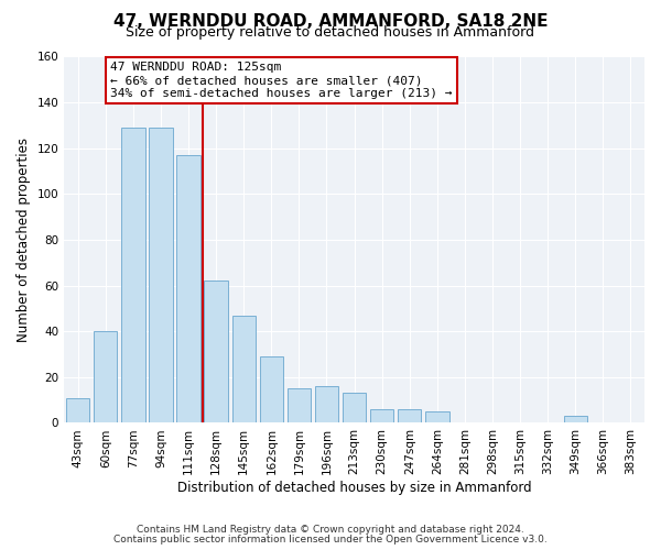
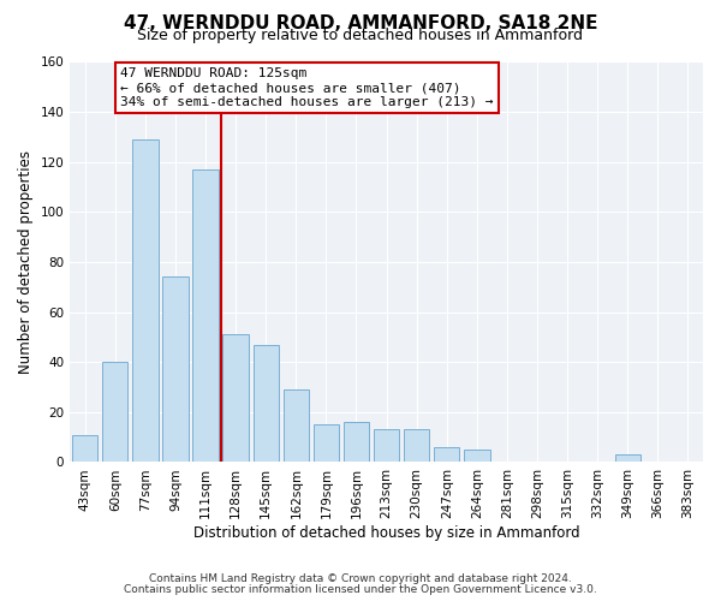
94sqm: 129 -> 74
128sqm: 62 -> 51
230sqm: 6 -> 13
